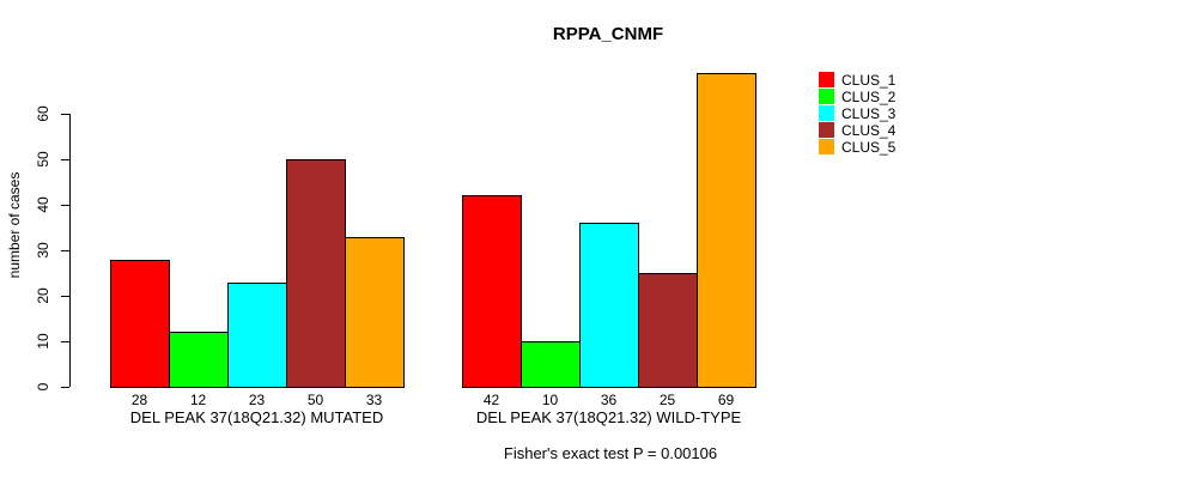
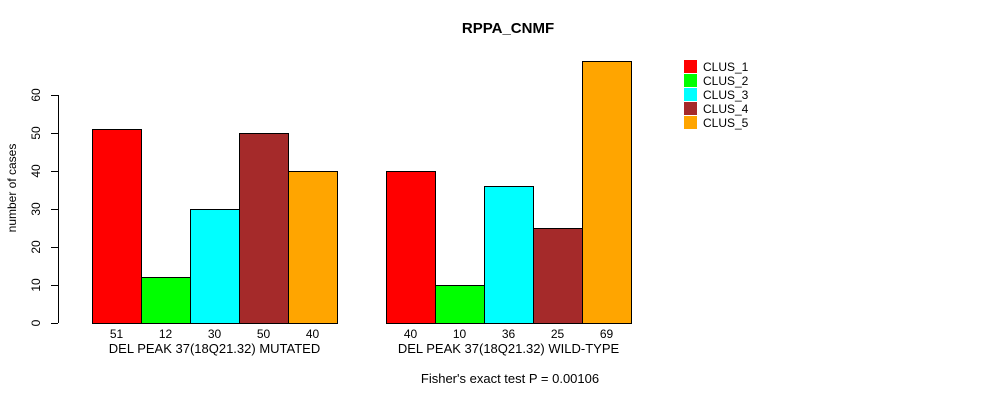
CLUS_1/DEL PEAK 37(18Q21.32) MUTATED: 28 -> 51
CLUS_3/DEL PEAK 37(18Q21.32) MUTATED: 23 -> 30
CLUS_5/DEL PEAK 37(18Q21.32) MUTATED: 33 -> 40
CLUS_1/DEL PEAK 37(18Q21.32) WILD-TYPE: 42 -> 40
